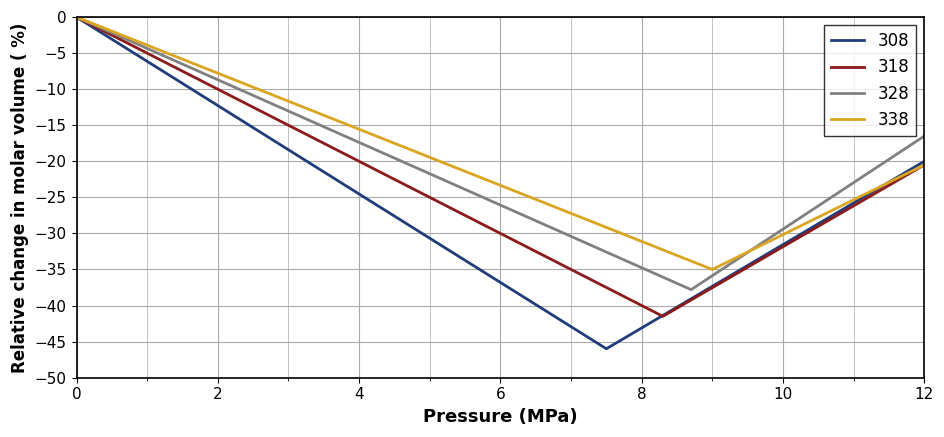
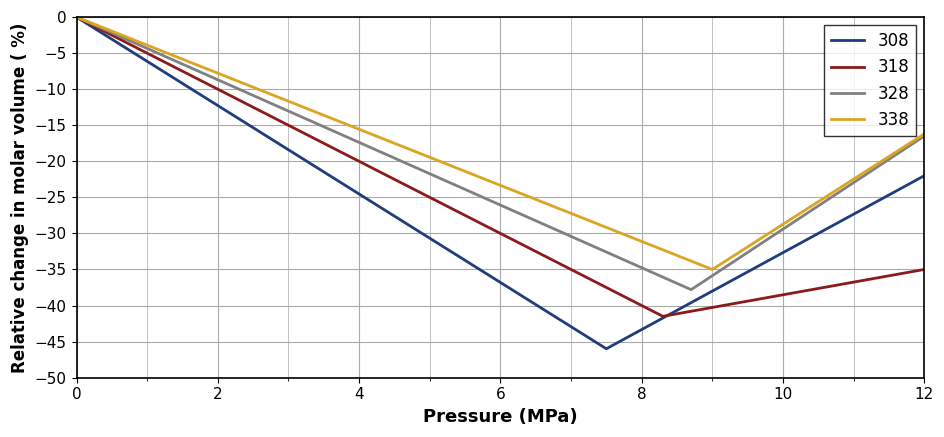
308/12: -20 -> -22
318/12: -20.5 -> -35.0
338/12: -20.5 -> -16.2
